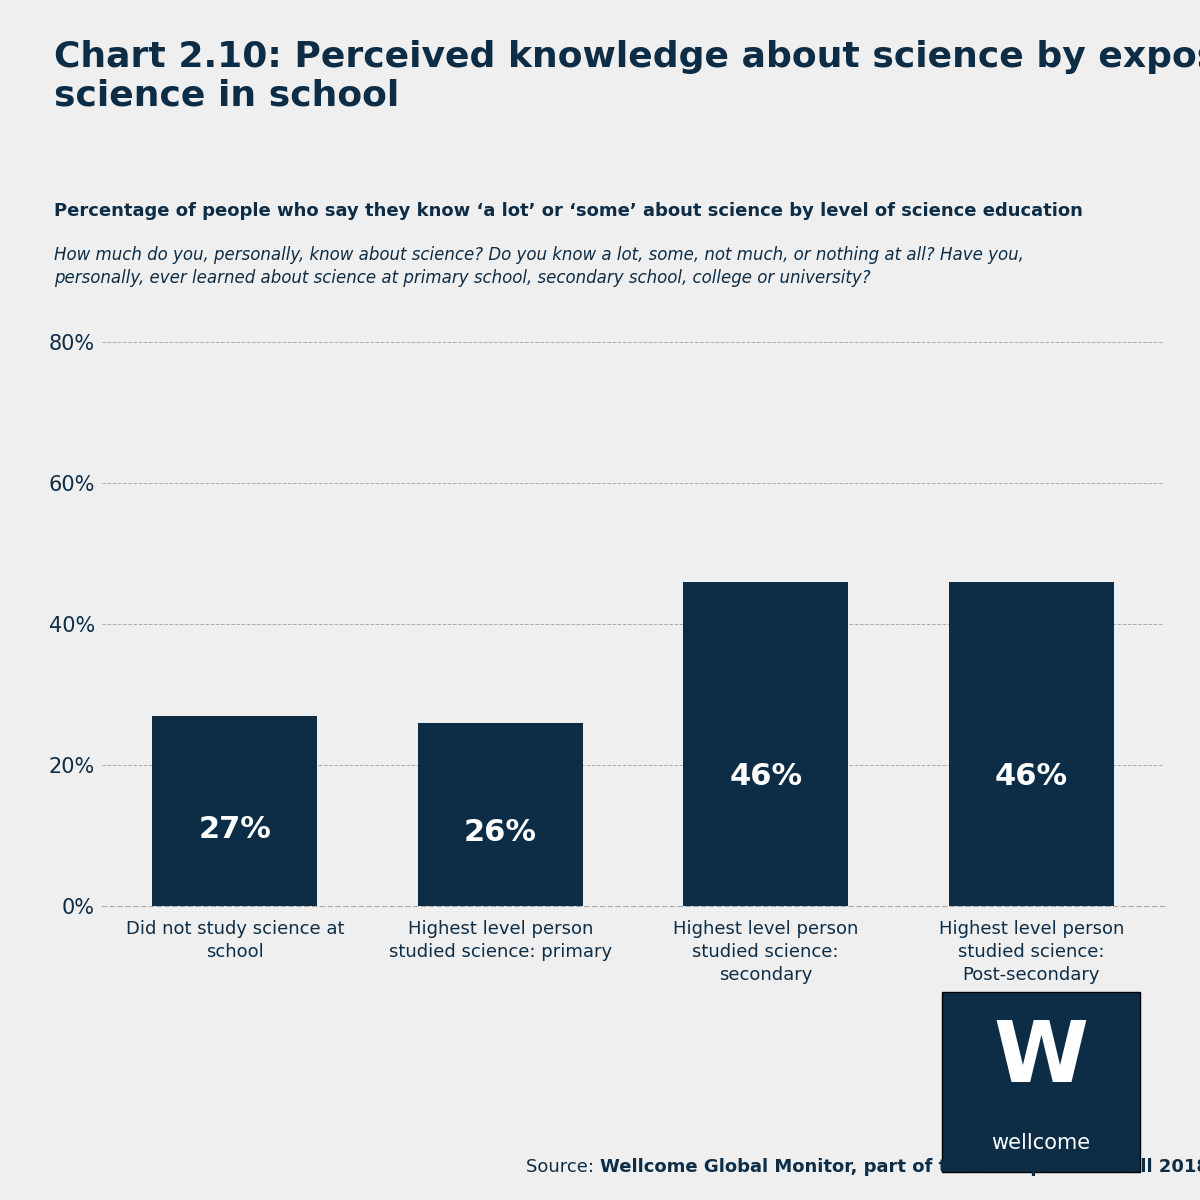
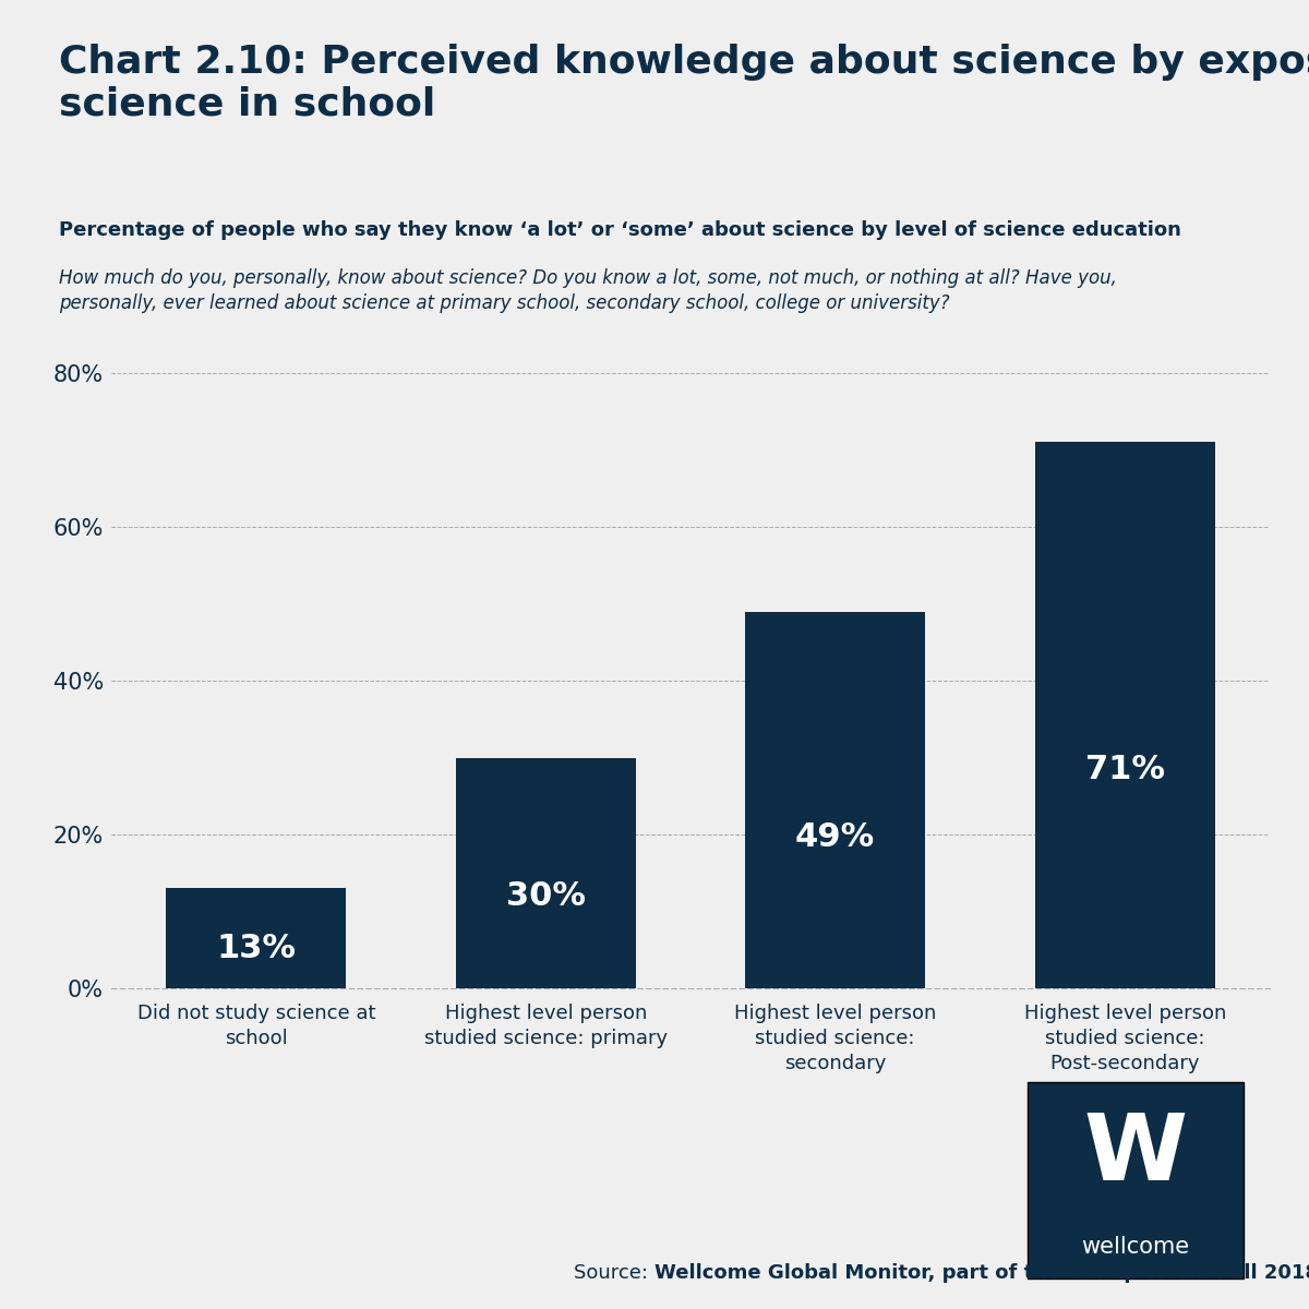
Did not study science at school: 27% -> 13%
Highest level person studied science: primary: 26% -> 30%
Highest level person studied science: secondary: 46% -> 49%
Highest level person studied science: Post-secondary: 46% -> 71%
